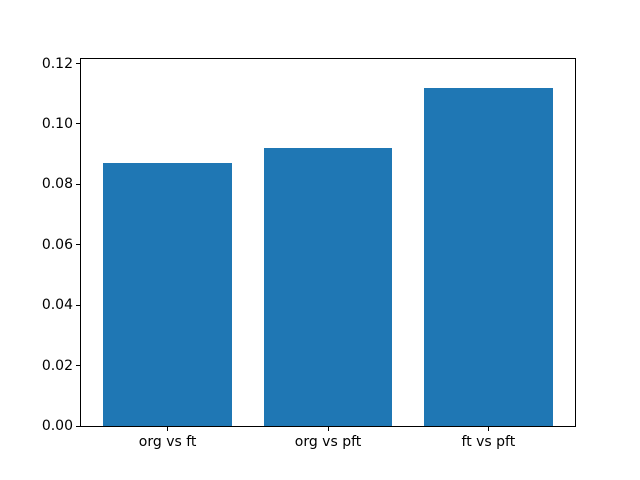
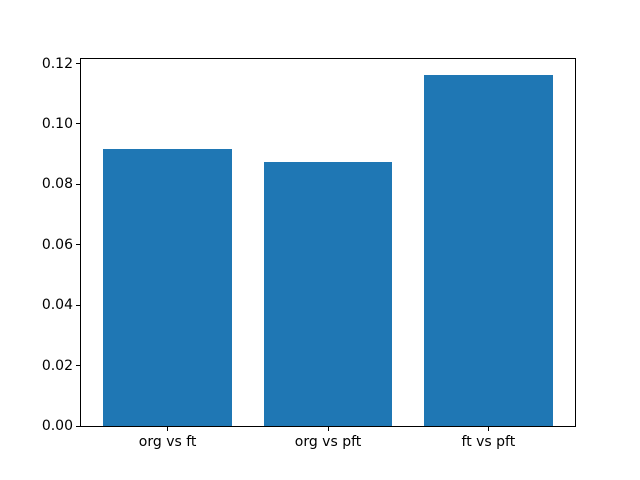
org vs ft: 0.087 -> 0.092
org vs pft: 0.092 -> 0.087
ft vs pft: 0.112 -> 0.116
